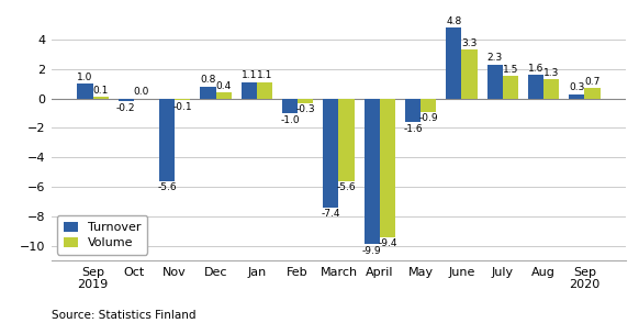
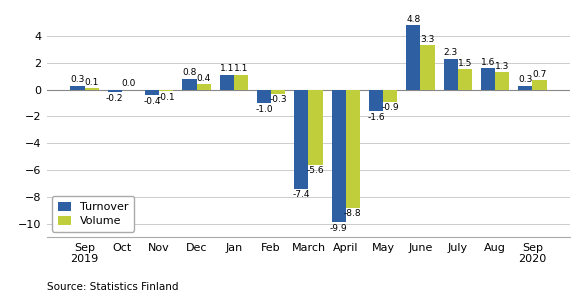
Turnover/Sep 2019: 1.0 -> 0.3
Turnover/Nov: -5.6 -> -0.4
Volume/April: -9.4 -> -8.8
